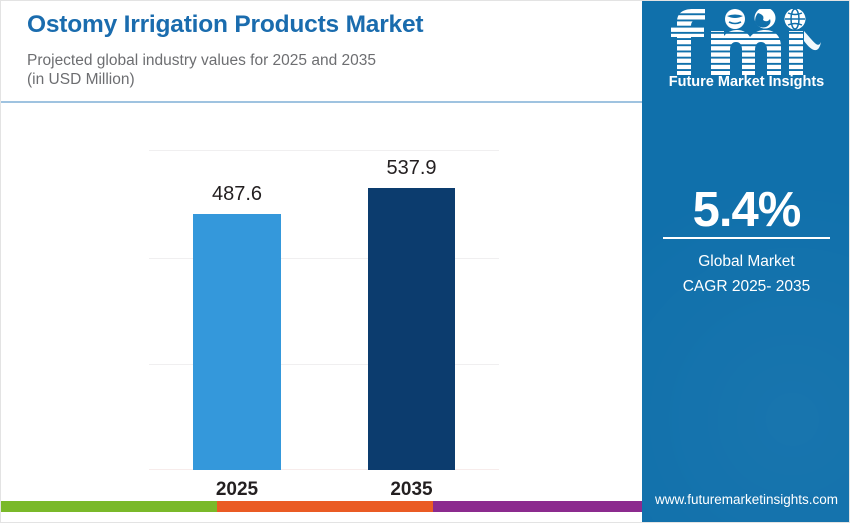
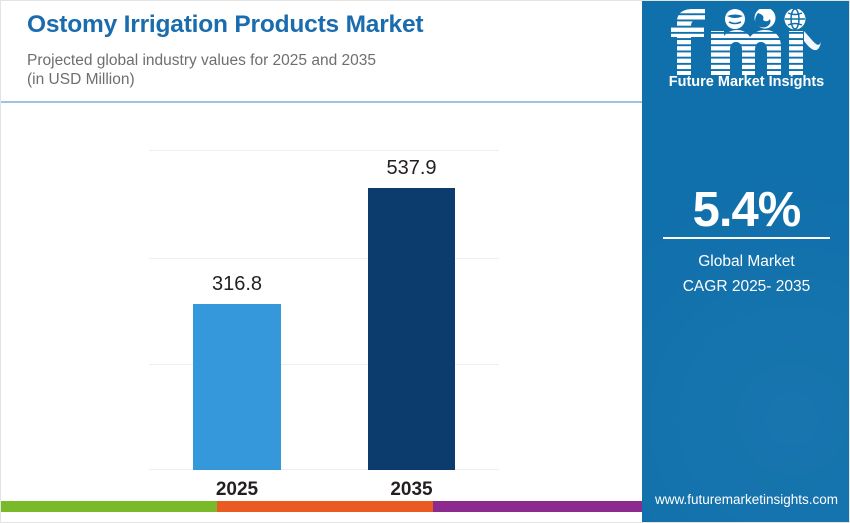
2025: 487.6 -> 316.8
